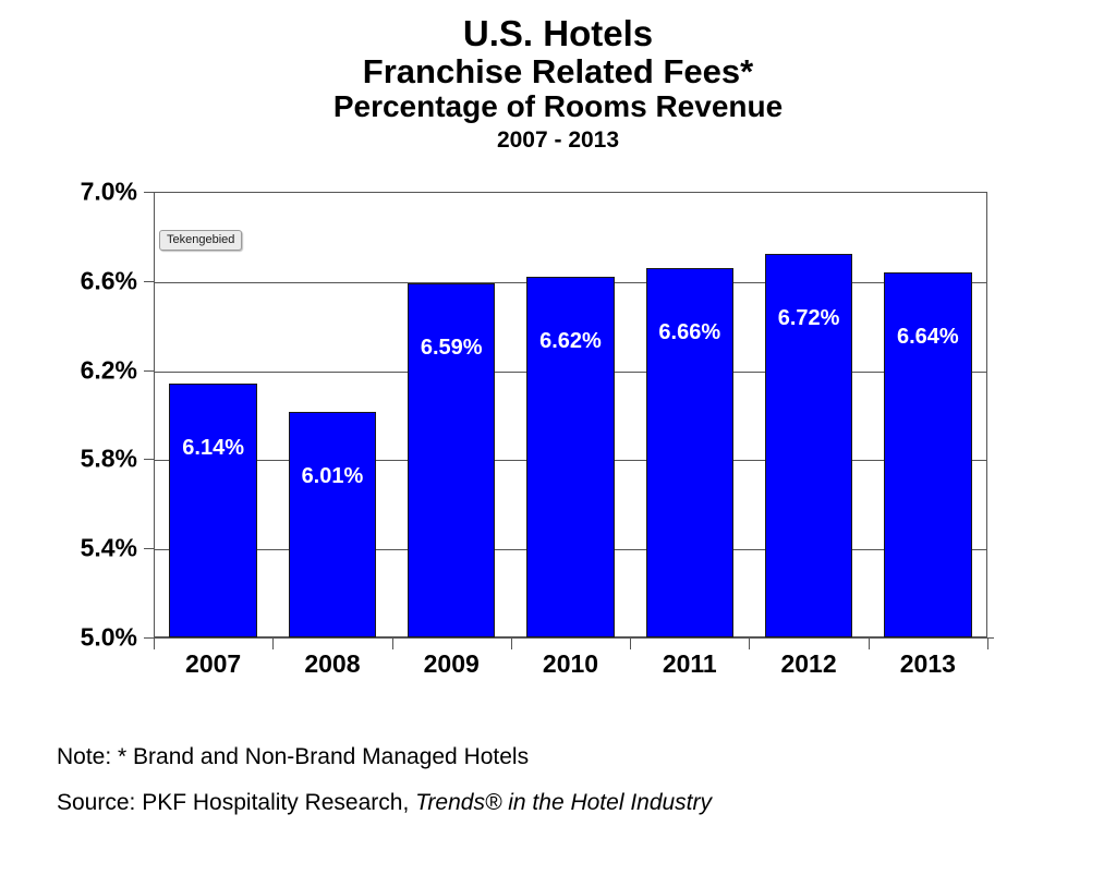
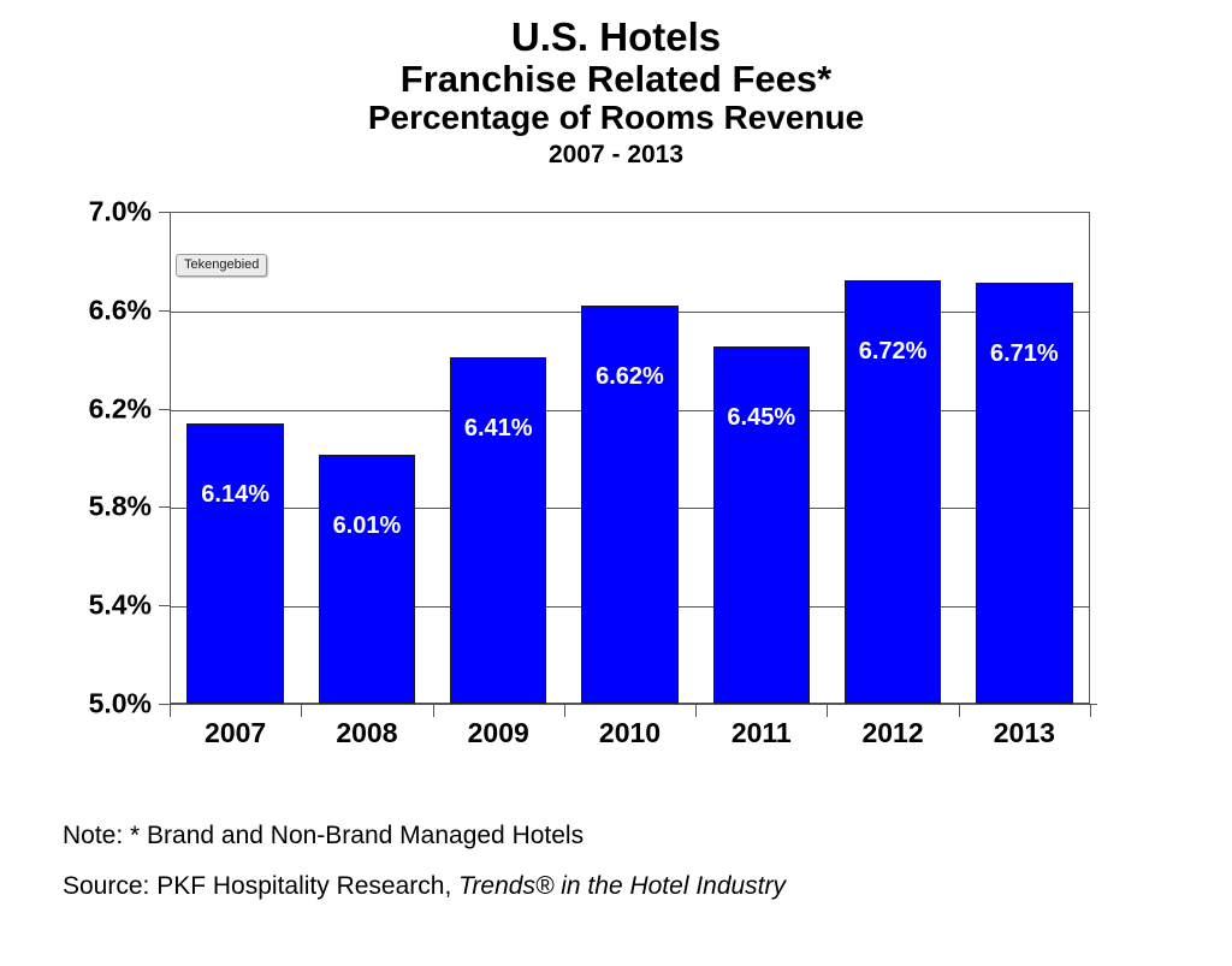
2009: 6.59% -> 6.41%
2011: 6.66% -> 6.45%
2013: 6.64% -> 6.71%
